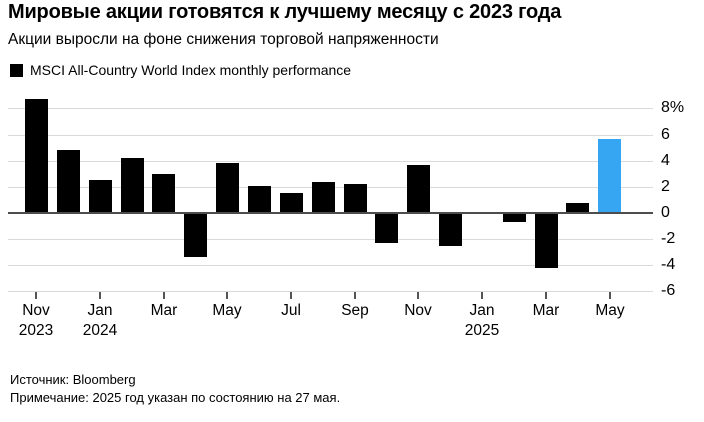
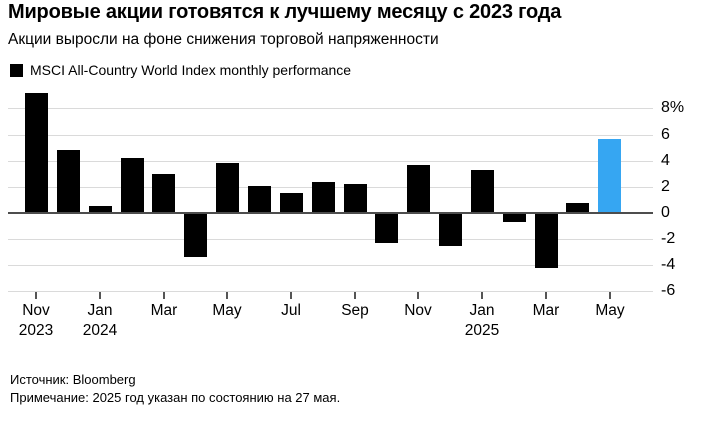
Nov 2023: 8.7% -> 9.2%
Jan 2024: 2.5% -> 0.5%
Jan 2025: 0.1% -> 3.3%
